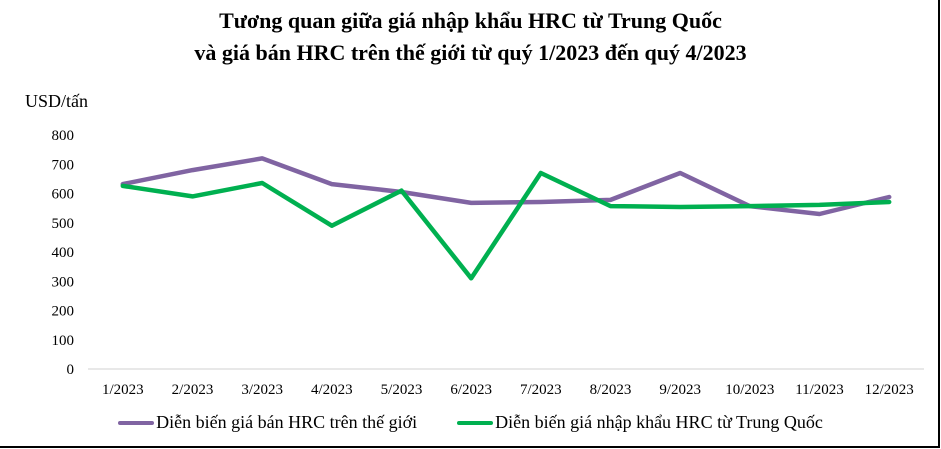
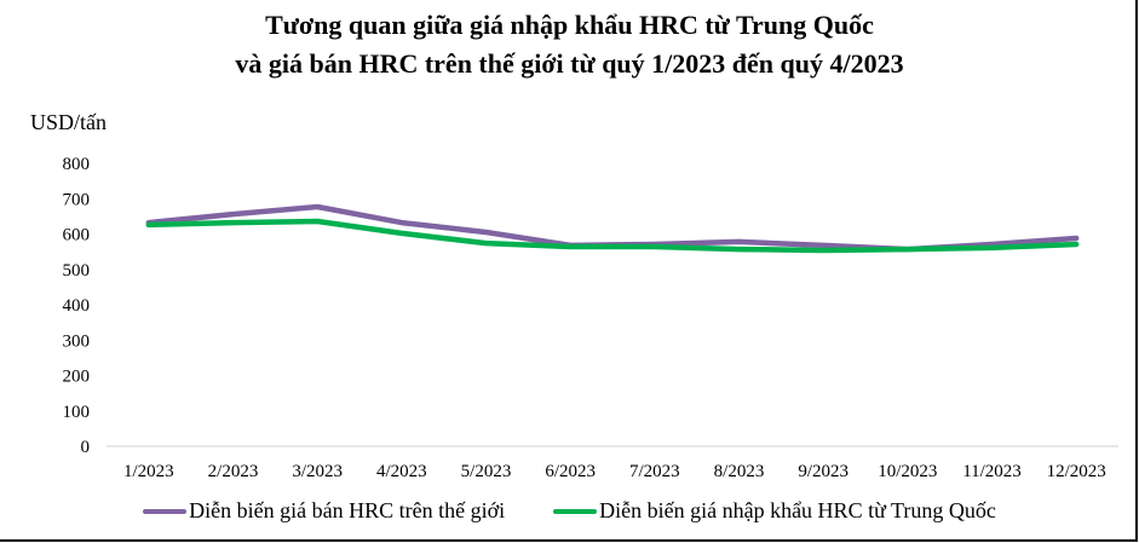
Diễn biến giá bán HRC trên thế giới/2/2023: 680 -> 660
Diễn biến giá nhập khẩu HRC từ Trung Quốc/2/2023: 590 -> 630
Diễn biến giá bán HRC trên thế giới/3/2023: 720 -> 680
Diễn biến giá nhập khẩu HRC từ Trung Quốc/4/2023: 490 -> 600
Diễn biến giá nhập khẩu HRC từ Trung Quốc/5/2023: 610 -> 570
Diễn biến giá nhập khẩu HRC từ Trung Quốc/6/2023: 310 -> 560
Diễn biến giá nhập khẩu HRC từ Trung Quốc/7/2023: 670 -> 560
Diễn biến giá bán HRC trên thế giới/9/2023: 670 -> 570
Diễn biến giá bán HRC trên thế giới/11/2023: 530 -> 570
